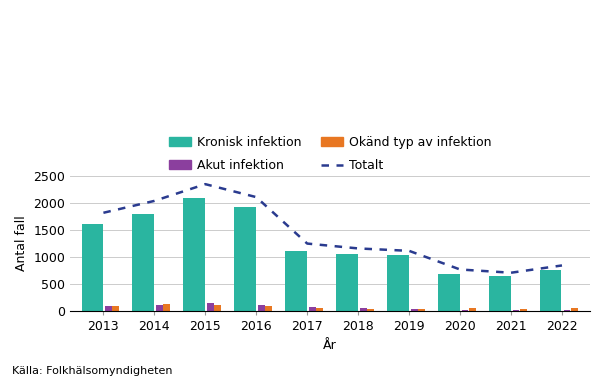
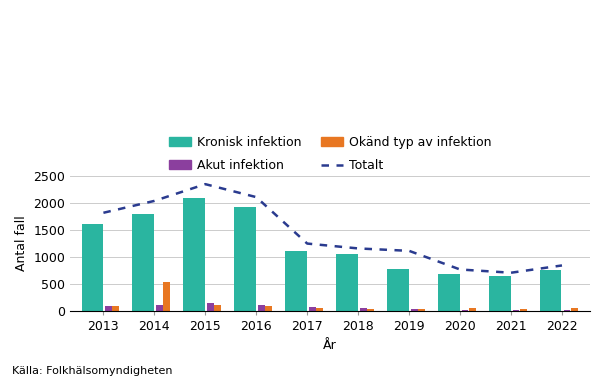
Okänd typ av infektion/2014: 120 -> 540
Kronisk infektion/2019: 1040 -> 780
